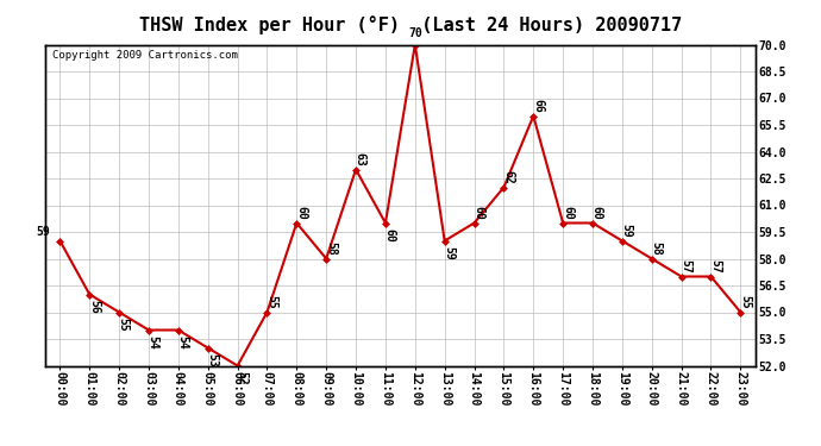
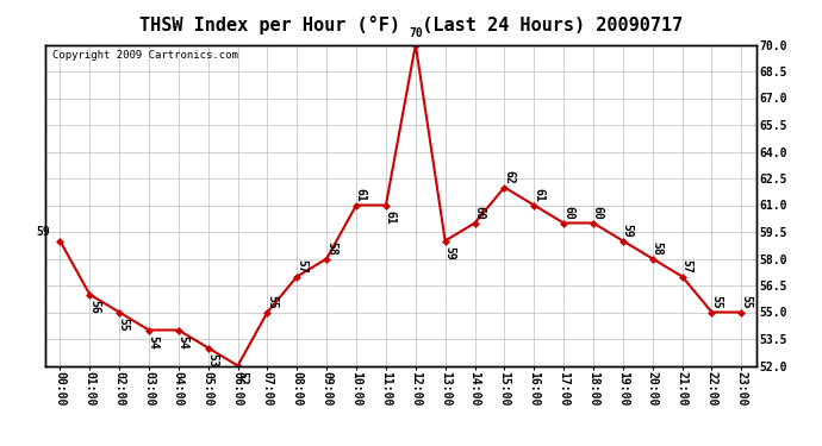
08:00: 60 -> 57
10:00: 63 -> 61
11:00: 60 -> 61
16:00: 66 -> 61
22:00: 57 -> 55
